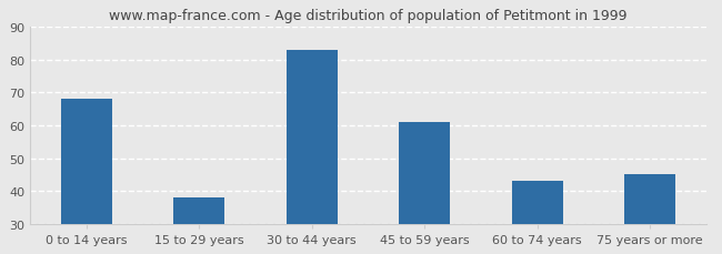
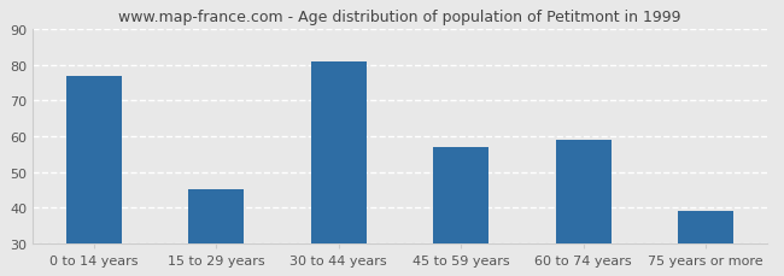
0 to 14 years: 68 -> 77
15 to 29 years: 38 -> 45
30 to 44 years: 83 -> 81
45 to 59 years: 61 -> 57
60 to 74 years: 43 -> 59
75 years or more: 45 -> 39
